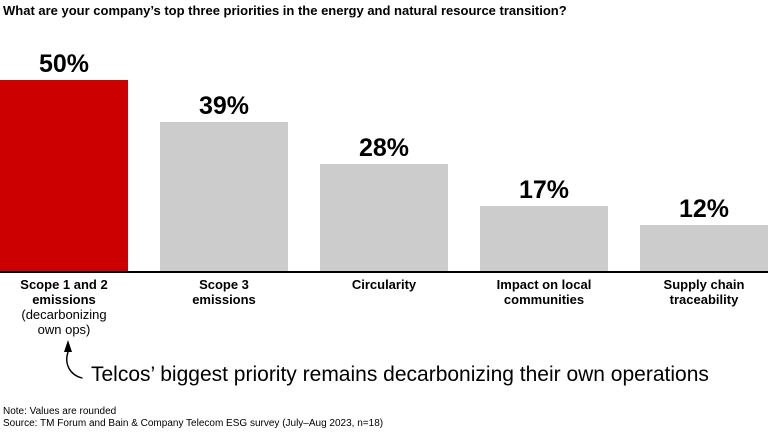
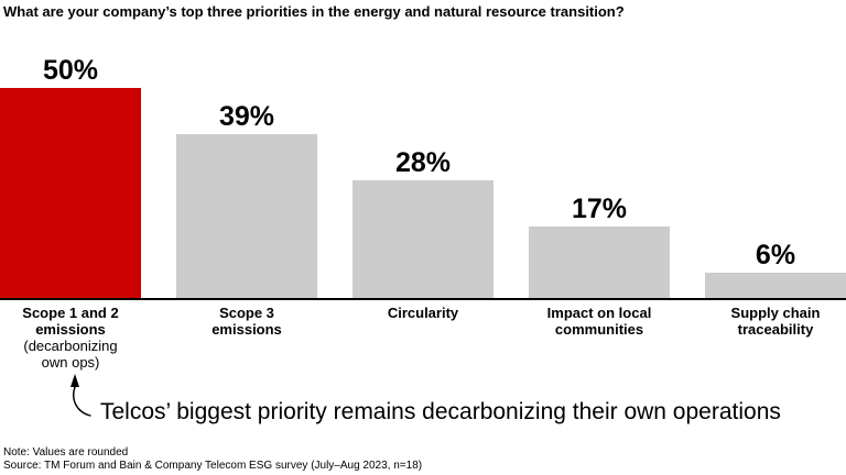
Supply chain traceability: 12% -> 6%
